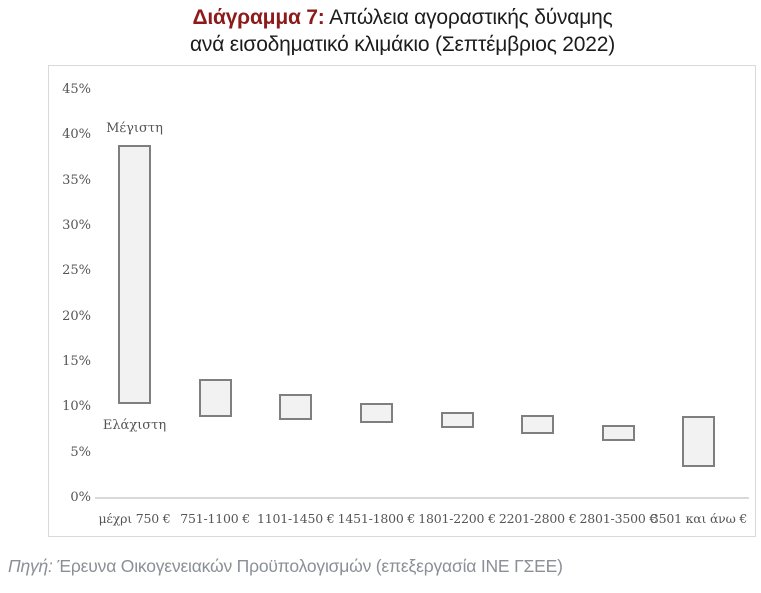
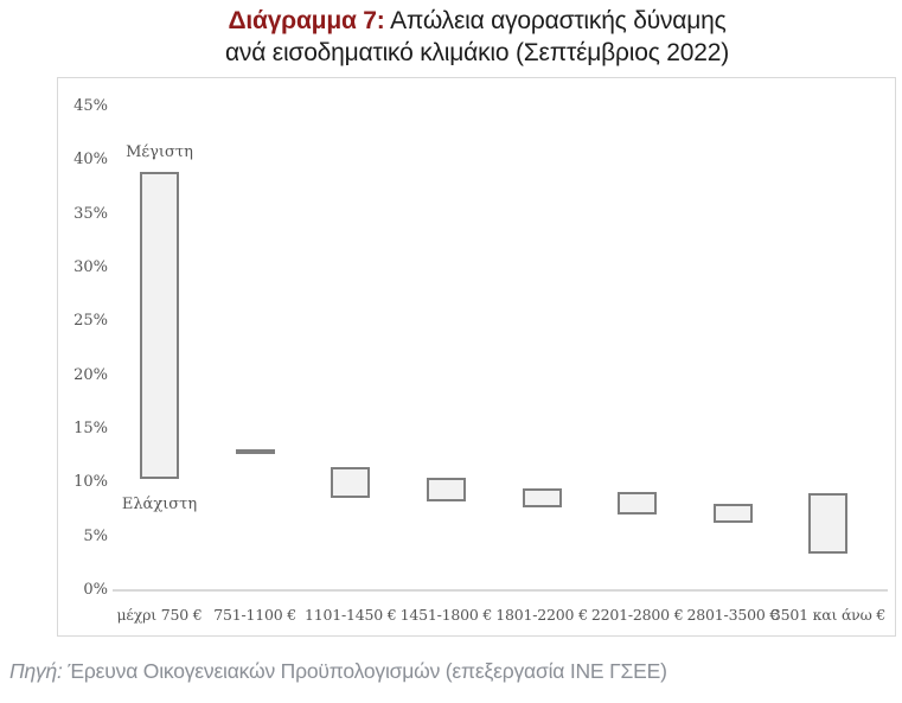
Ελάχιστη/751-1100 €: 9% -> 27%
